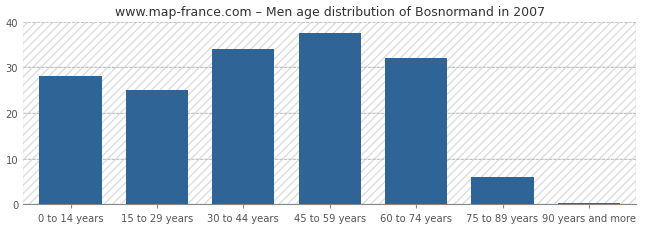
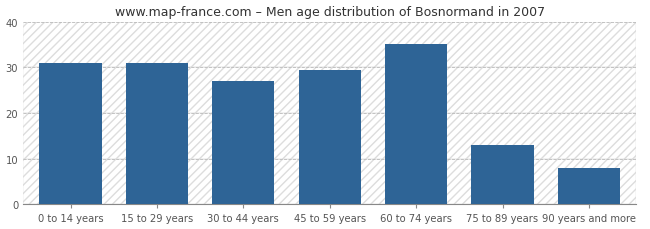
0 to 14 years: 28.0 -> 31.0
15 to 29 years: 25.0 -> 31.0
30 to 44 years: 34.0 -> 27.0
45 to 59 years: 37.5 -> 29.5
60 to 74 years: 32.0 -> 35.0
75 to 89 years: 6.0 -> 13.0
90 years and more: 0.4 -> 8.0
